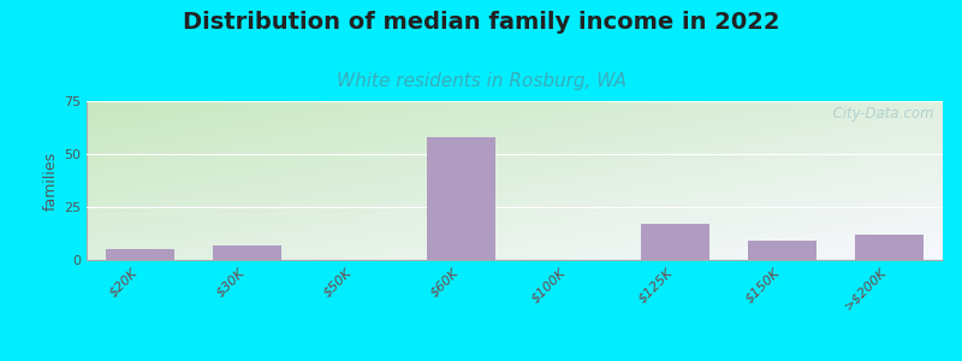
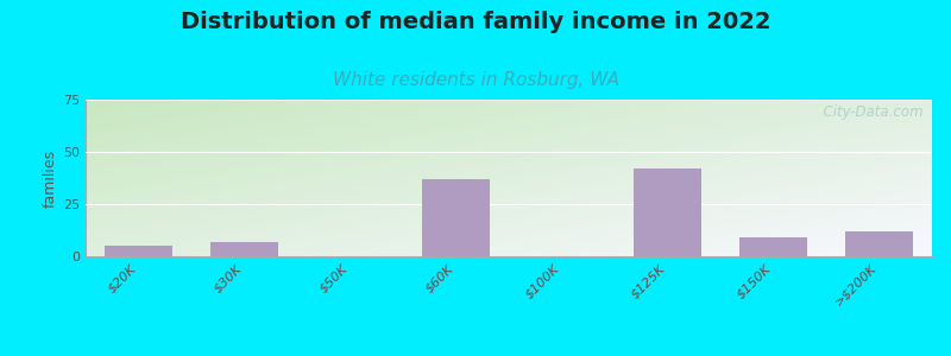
$60K: 58 -> 37
$125K: 17 -> 42
